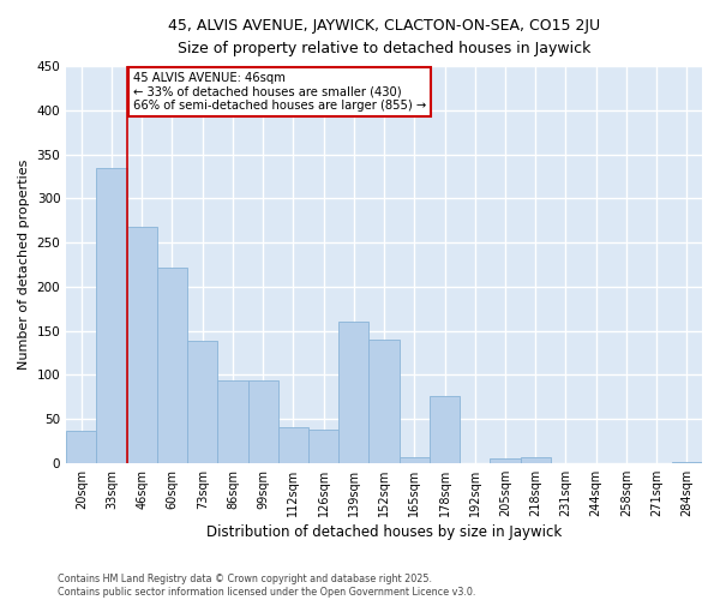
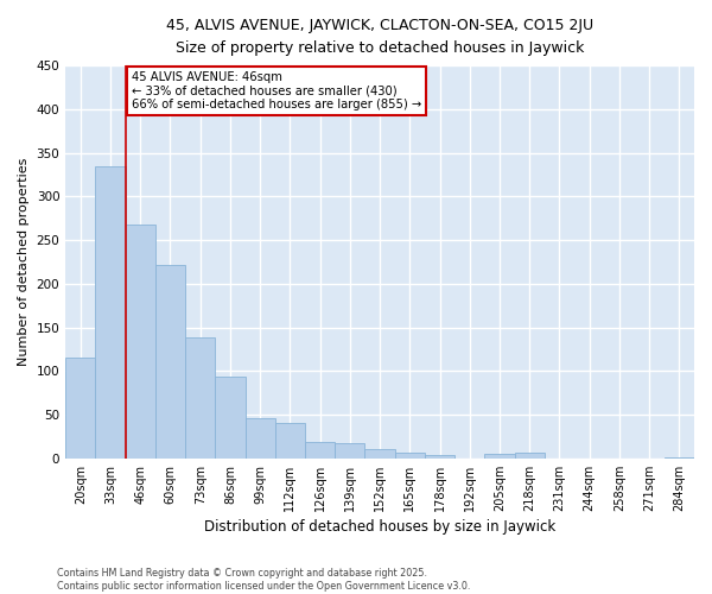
20sqm: 36 -> 116
99sqm: 94 -> 46
126sqm: 38 -> 19
139sqm: 160 -> 18
152sqm: 140 -> 10
178sqm: 76 -> 4
